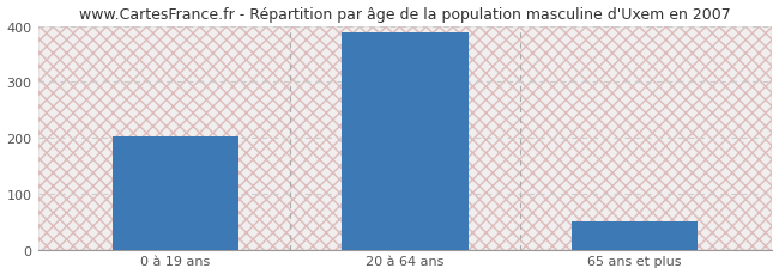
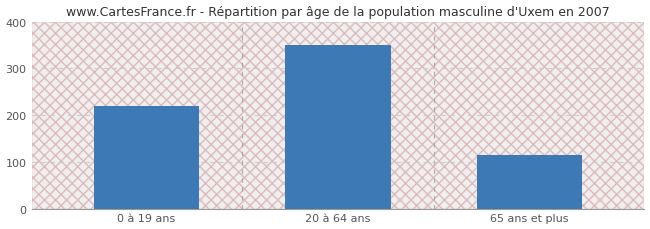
0 à 19 ans: 203 -> 220
20 à 64 ans: 388 -> 350
65 ans et plus: 50 -> 115
